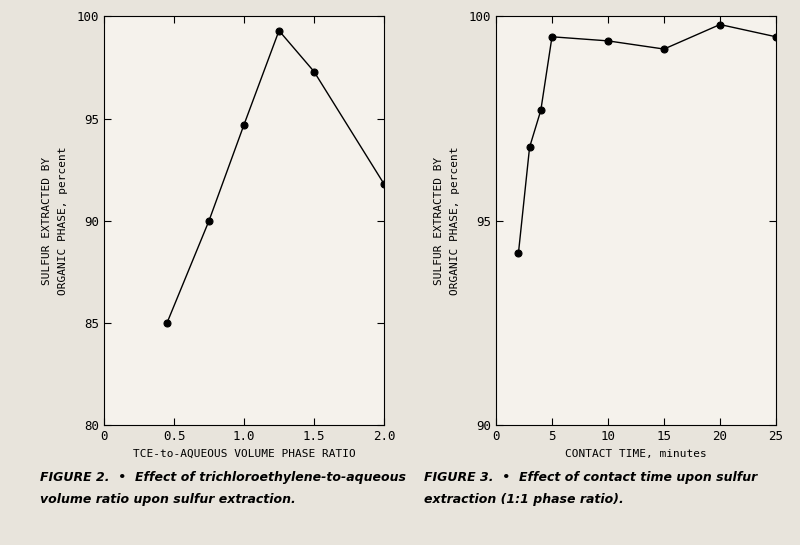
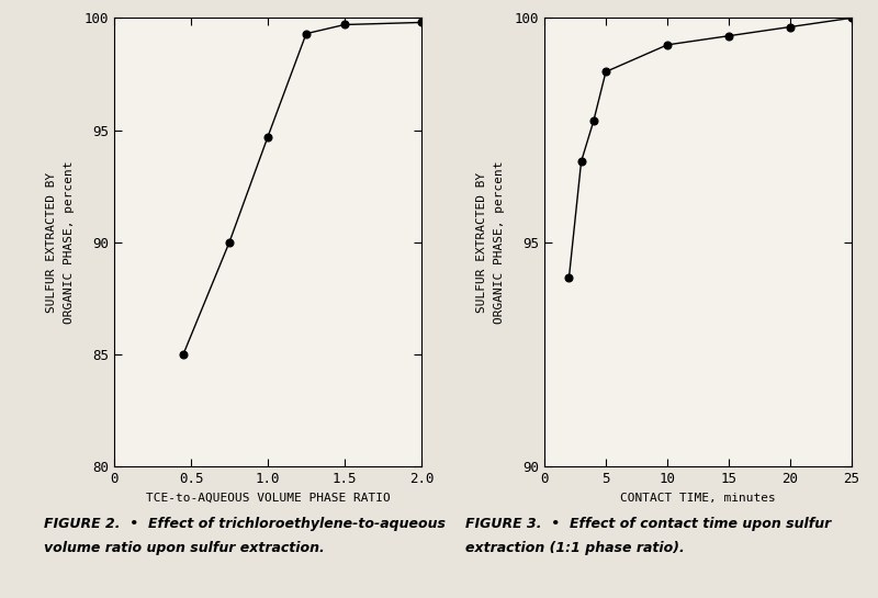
1.5: 97.3 -> 99.7
2.0: 91.8 -> 99.8
5: 99.5 -> 98.8
15: 99.2 -> 99.6
25: 99.5 -> 100.0
